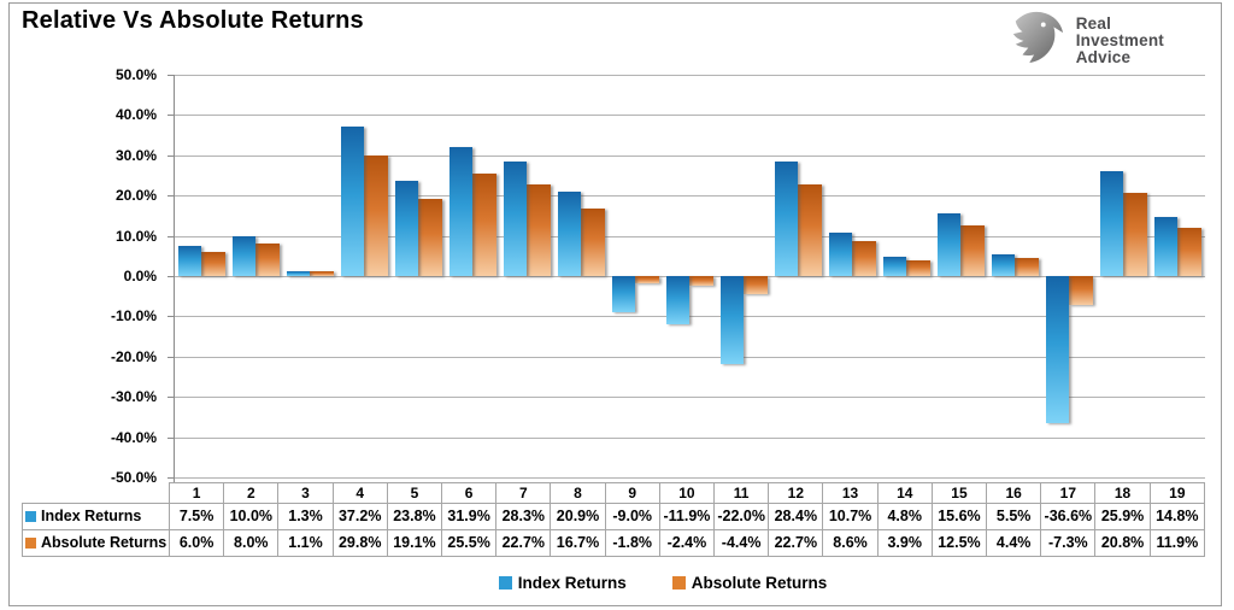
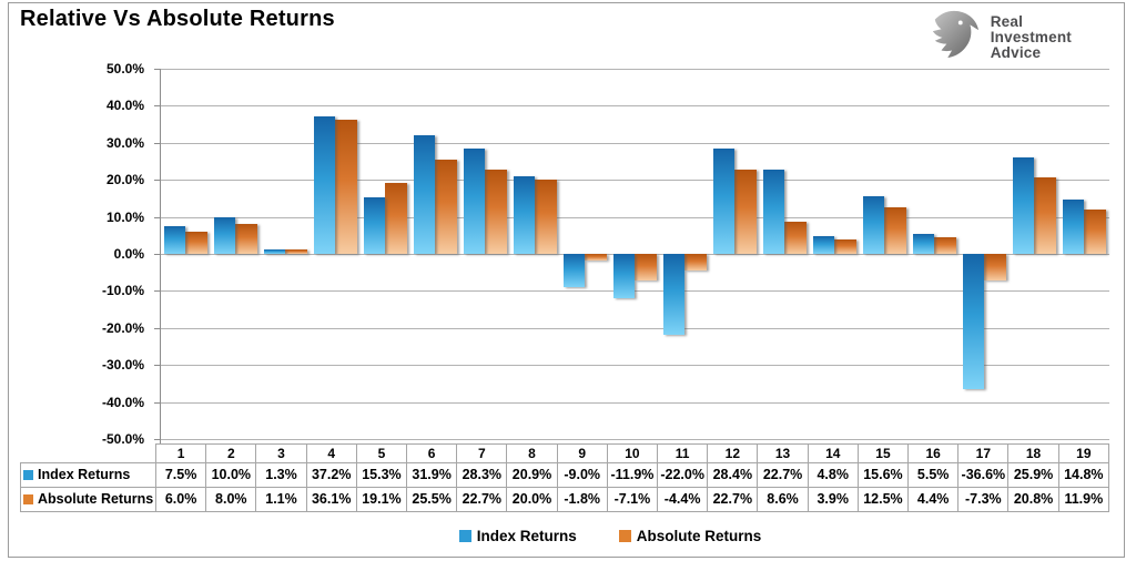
Absolute Returns/4: 29.8% -> 36.1%
Index Returns/5: 23.8% -> 15.3%
Absolute Returns/8: 16.7% -> 20.0%
Absolute Returns/10: -2.4% -> -7.1%
Index Returns/13: 10.7% -> 22.7%
